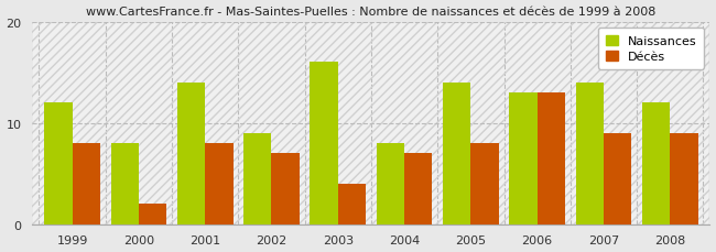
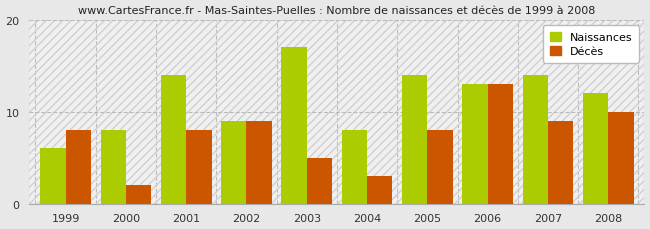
Naissances/1999: 12 -> 6
Décès/2002: 7 -> 9
Naissances/2003: 16 -> 17
Décès/2003: 4 -> 5
Décès/2004: 7 -> 3
Décès/2008: 9 -> 10
